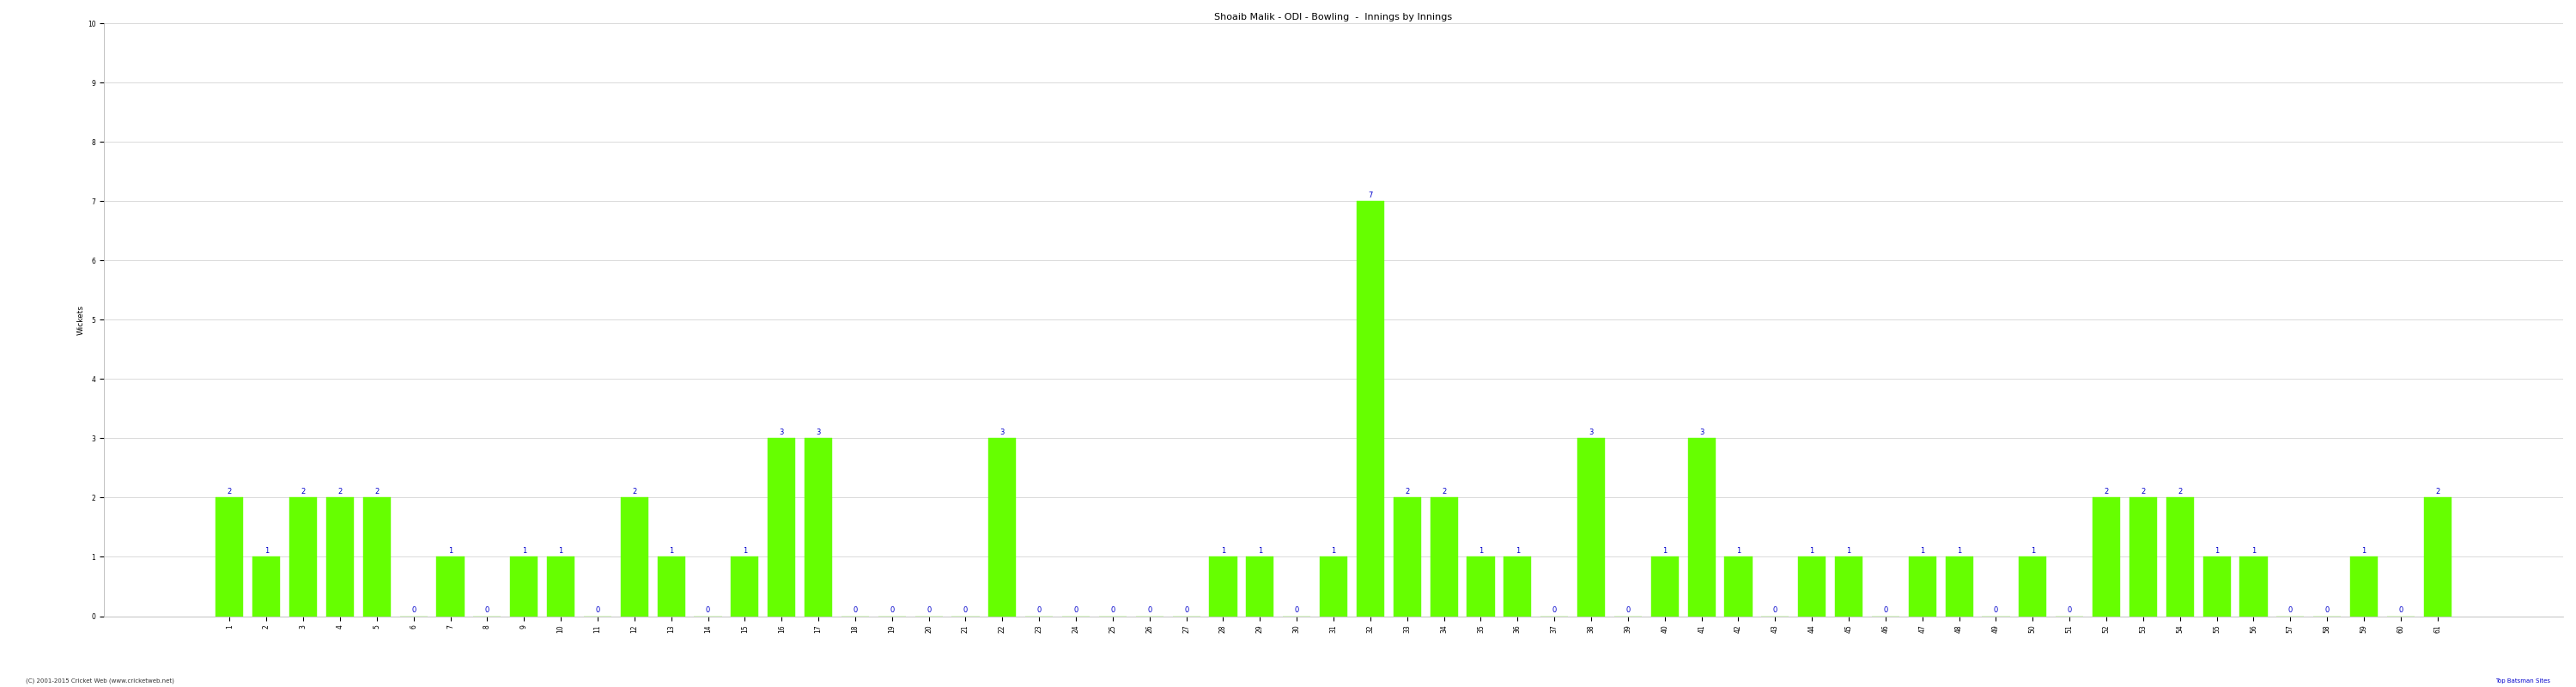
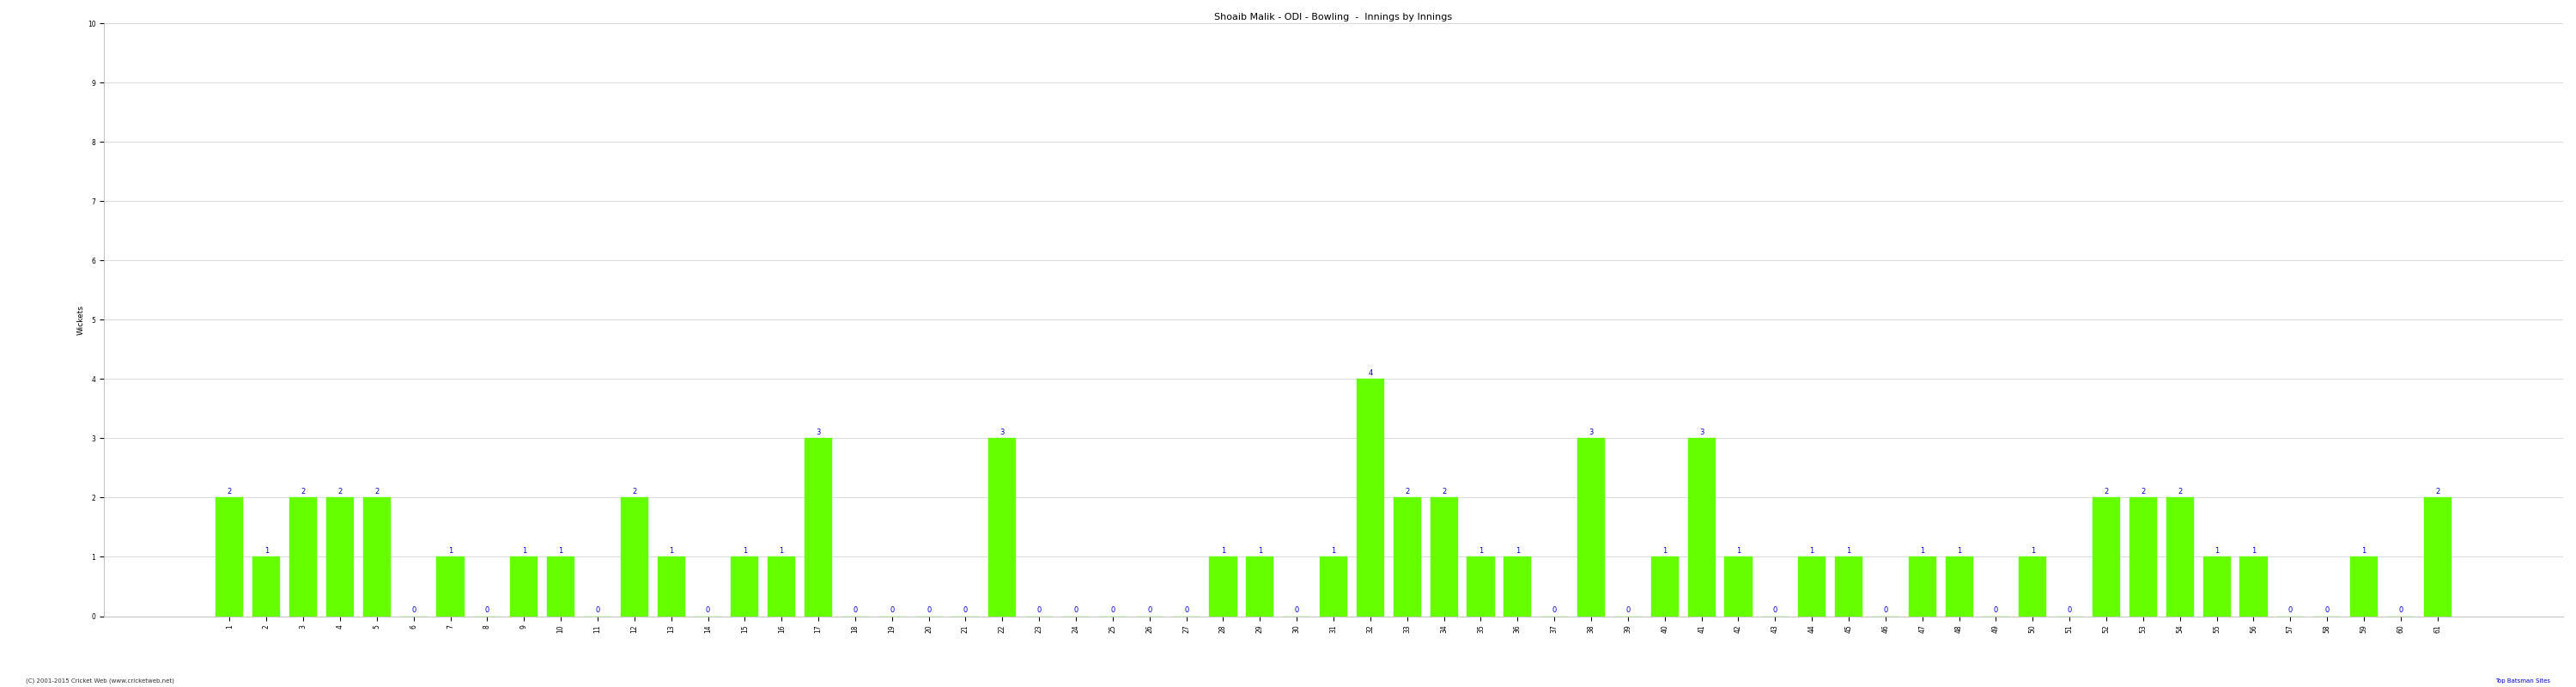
16: 3 -> 1
32: 7 -> 4
